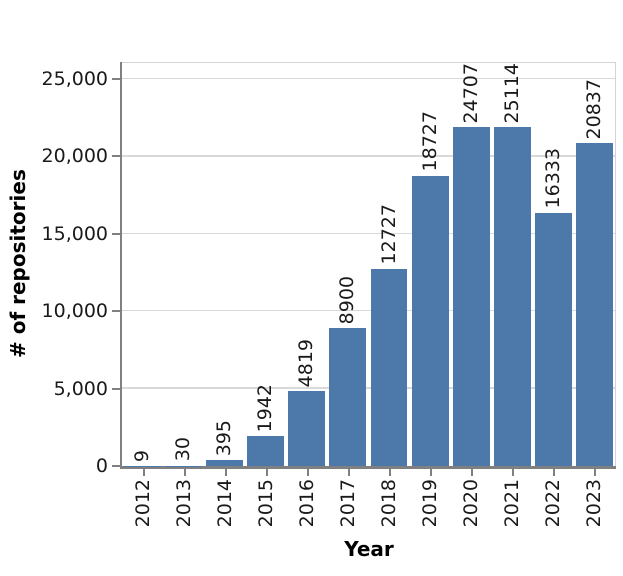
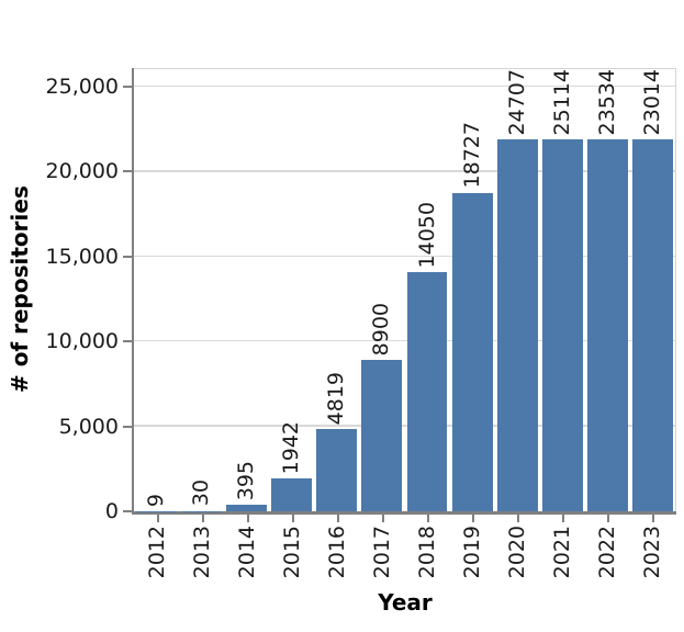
2018: 12727 -> 14050
2022: 16333 -> 23534
2023: 20837 -> 23014
